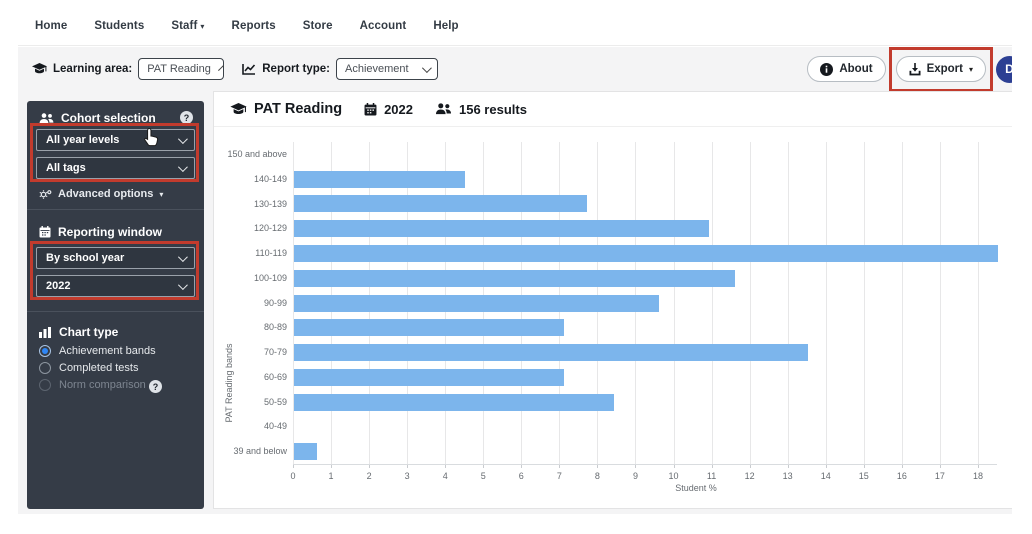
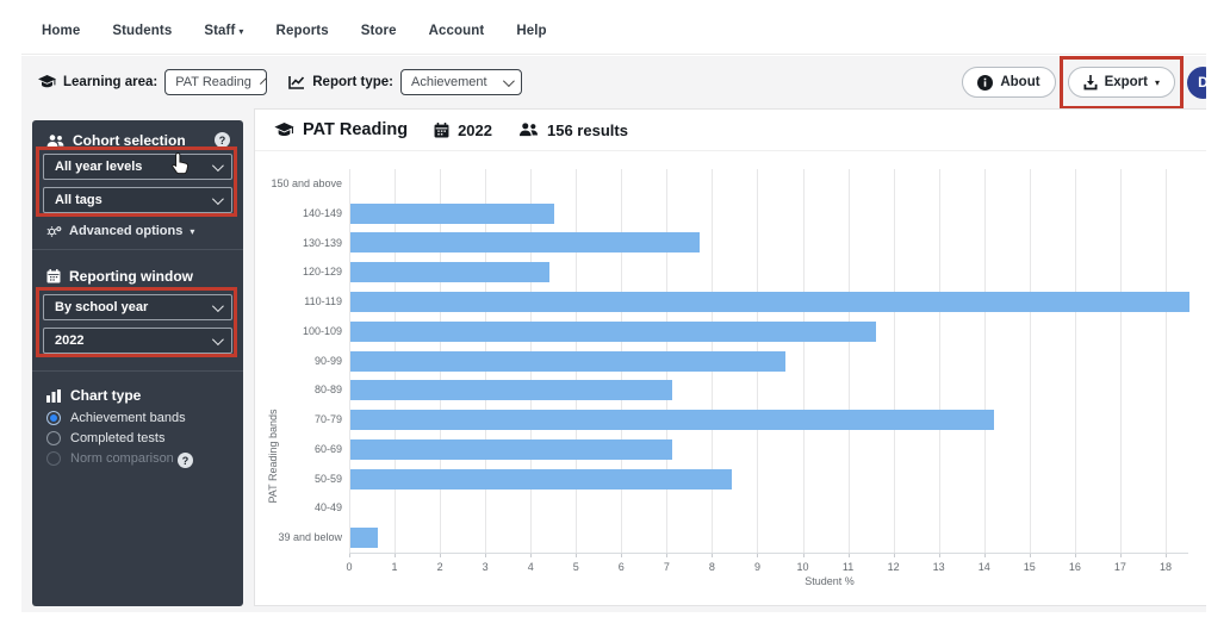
120-129: 10.9 -> 4.4
70-79: 13.5 -> 14.2
